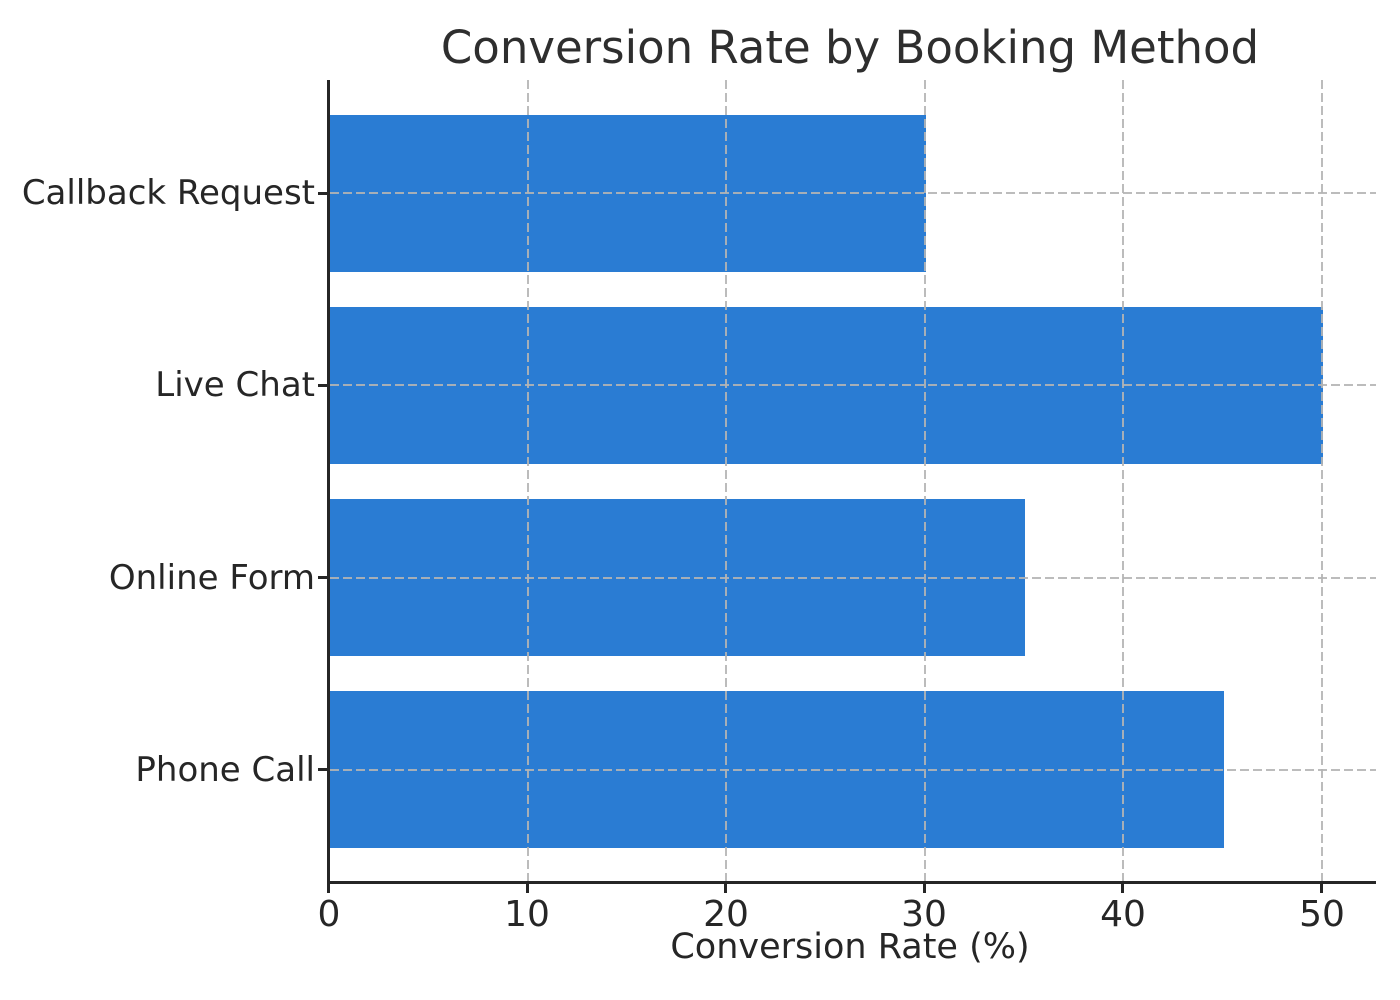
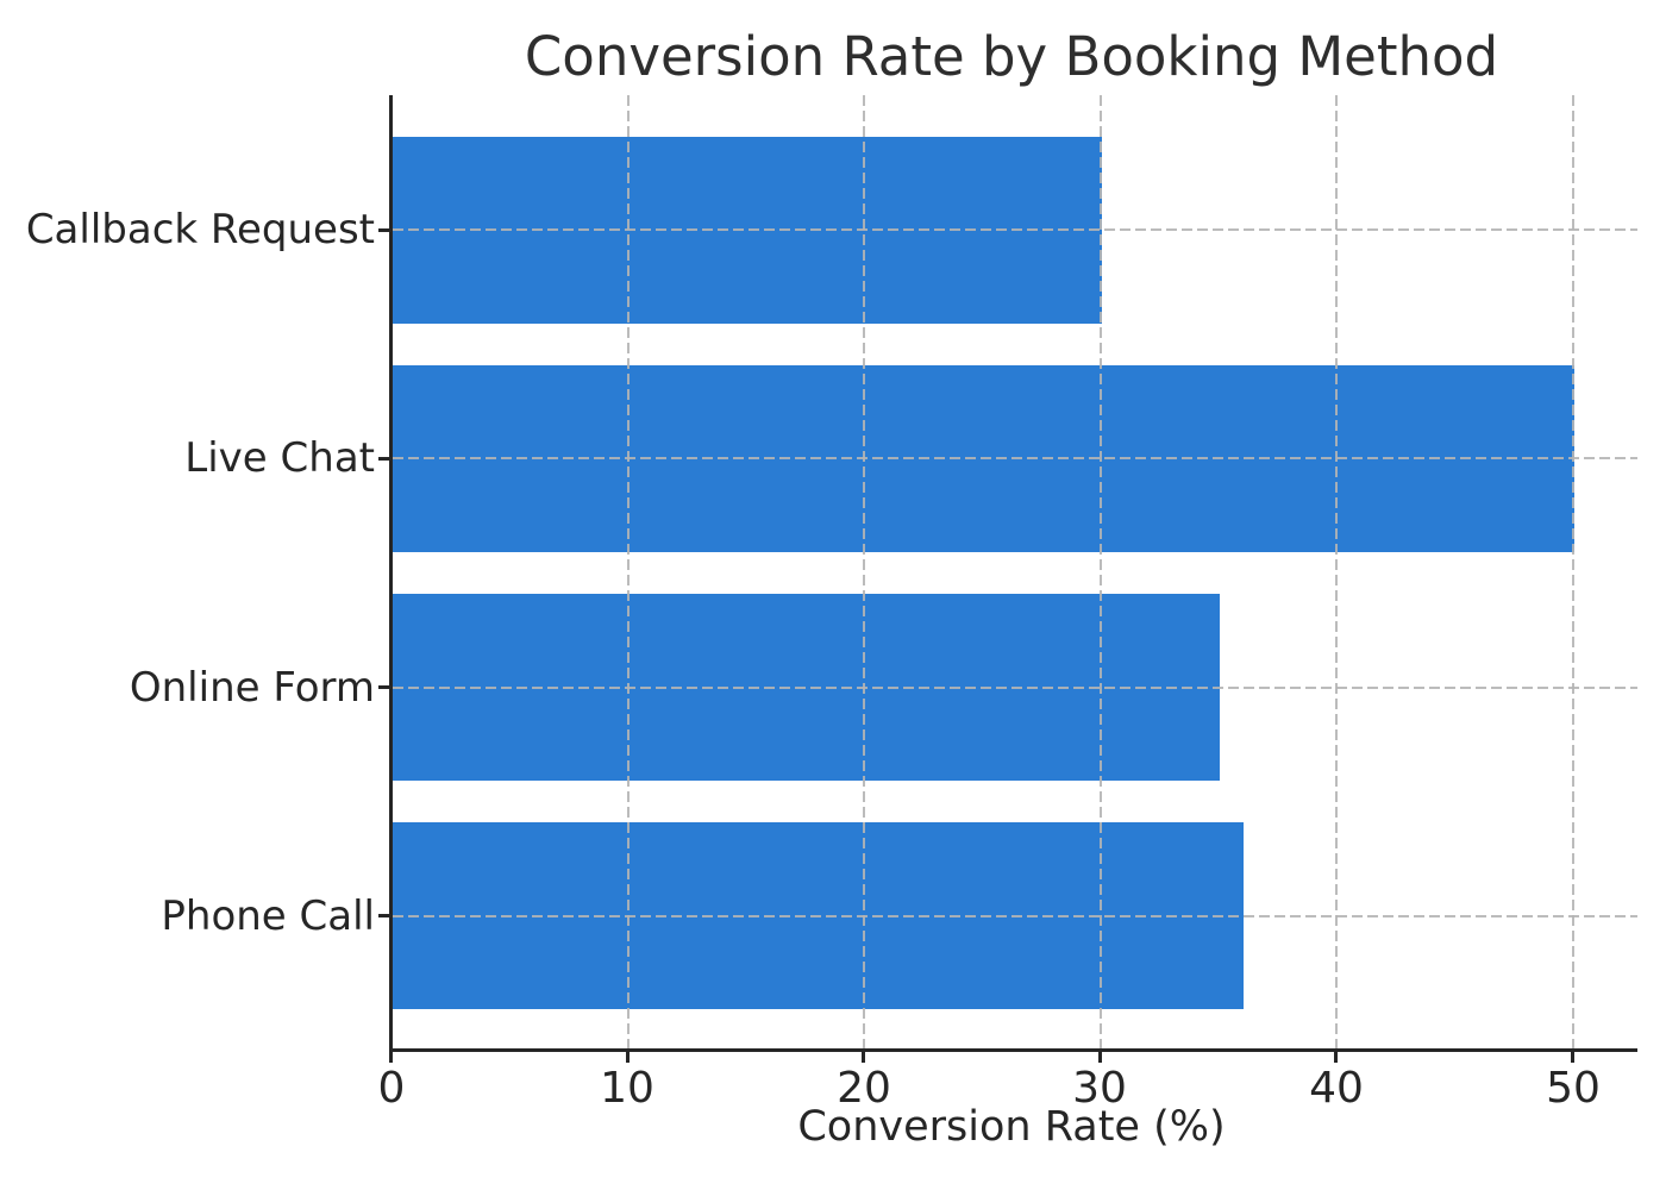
Phone Call: 45 -> 36
